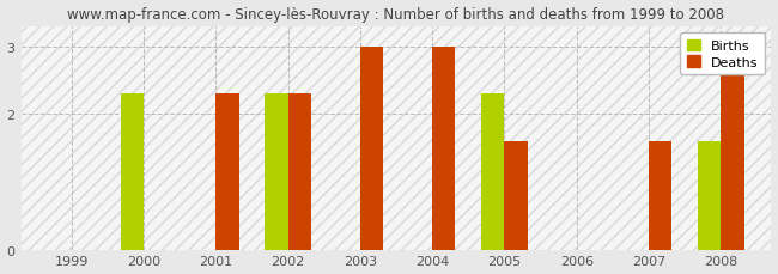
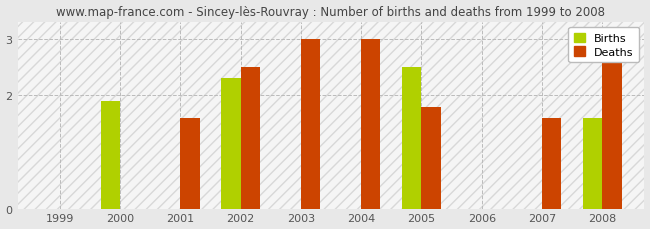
Births/2000: 2.3 -> 1.9
Deaths/2001: 2.3 -> 1.6
Deaths/2002: 2.3 -> 2.5
Births/2005: 2.3 -> 2.5
Deaths/2005: 1.6 -> 1.8
